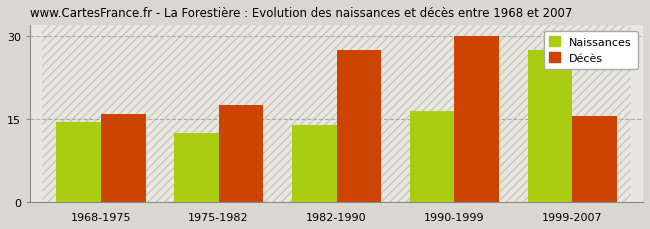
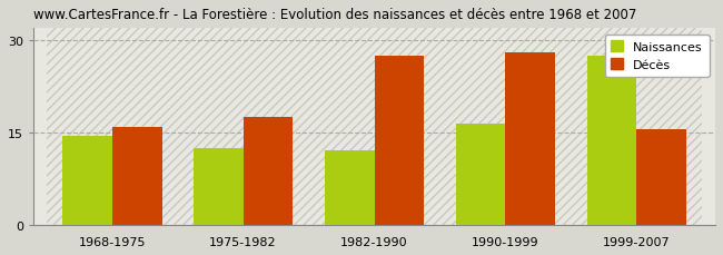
Naissances/1982-1990: 14.0 -> 12.2
Décès/1990-1999: 30.0 -> 28.0
